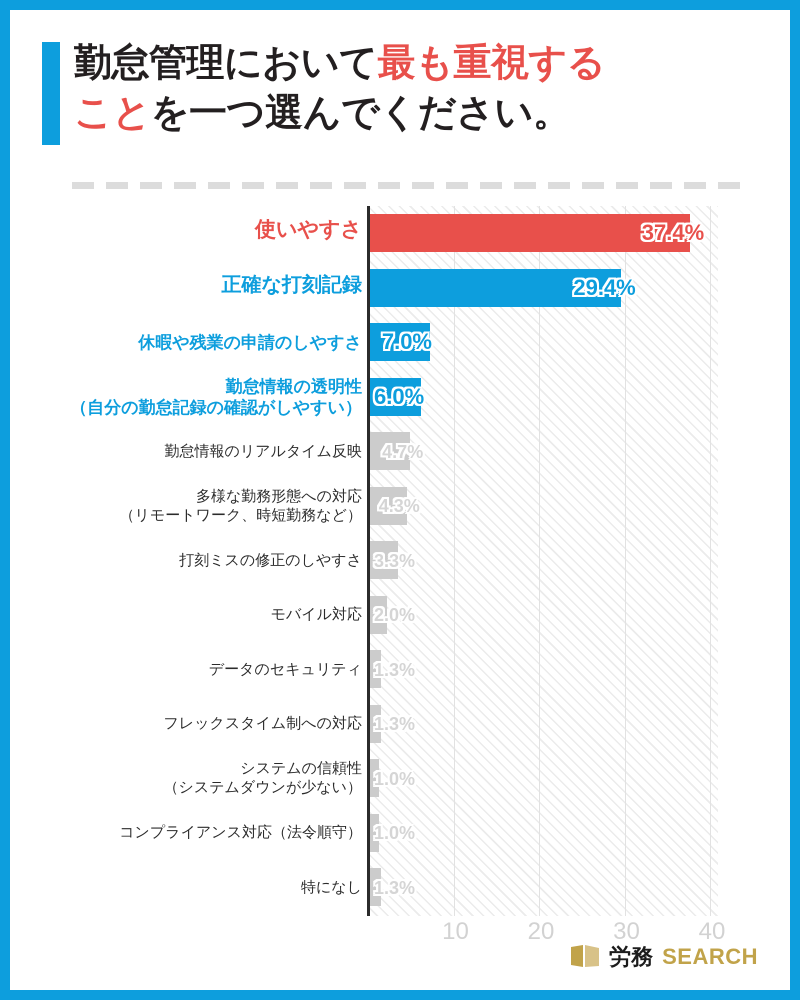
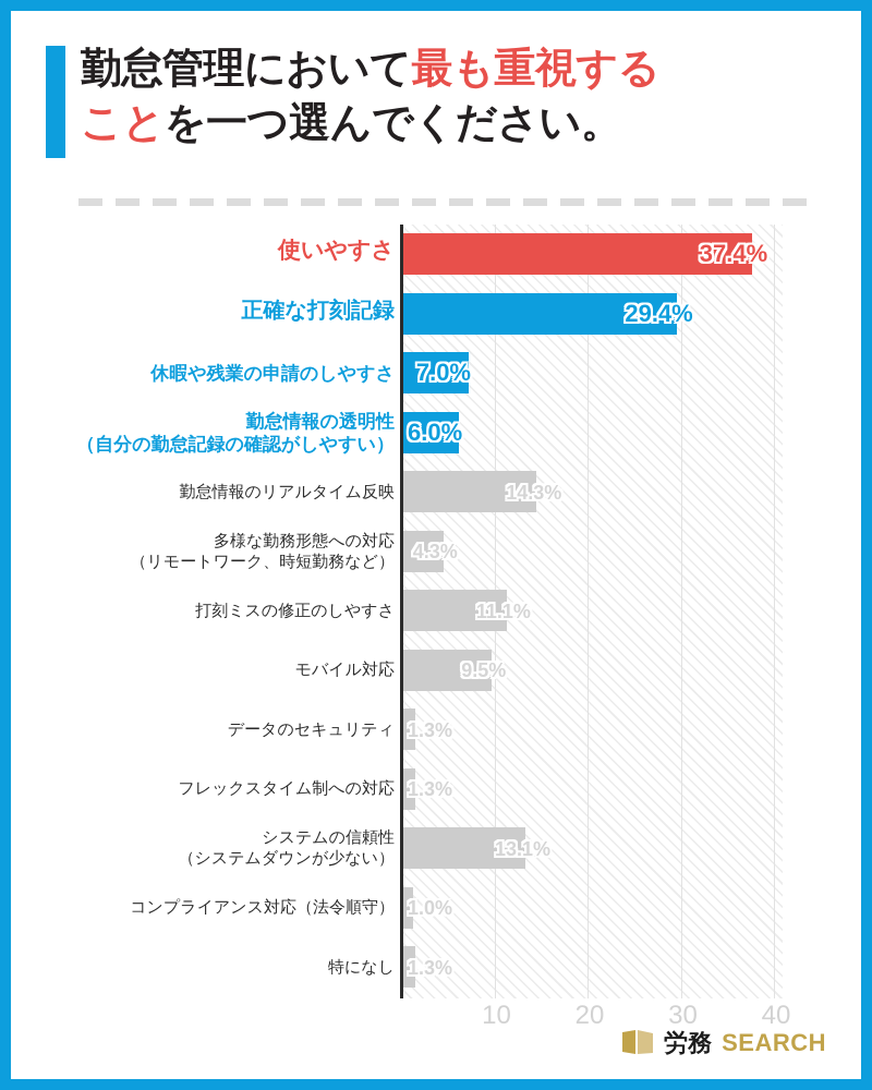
勤怠情報のリアルタイム反映: 4.7% -> 14.3%
打刻ミスの修正のしやすさ: 3.3% -> 11.1%
モバイル対応: 2.0% -> 9.5%
システムの信頼性 （システムダウンが少ない）: 1.0% -> 13.1%
